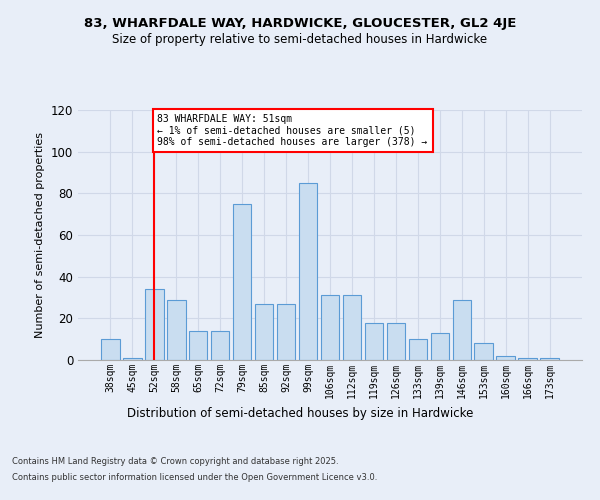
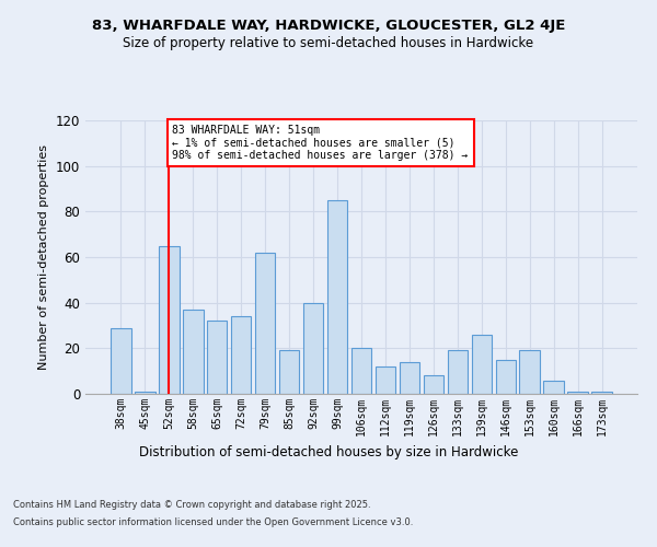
38sqm: 10 -> 29
52sqm: 34 -> 65
58sqm: 29 -> 37
65sqm: 14 -> 32
72sqm: 14 -> 34
79sqm: 75 -> 62
85sqm: 27 -> 19
92sqm: 27 -> 40
106sqm: 31 -> 20
112sqm: 31 -> 12
119sqm: 18 -> 14
126sqm: 18 -> 8
133sqm: 10 -> 19
139sqm: 13 -> 26
146sqm: 29 -> 15
153sqm: 8 -> 19
160sqm: 2 -> 6
